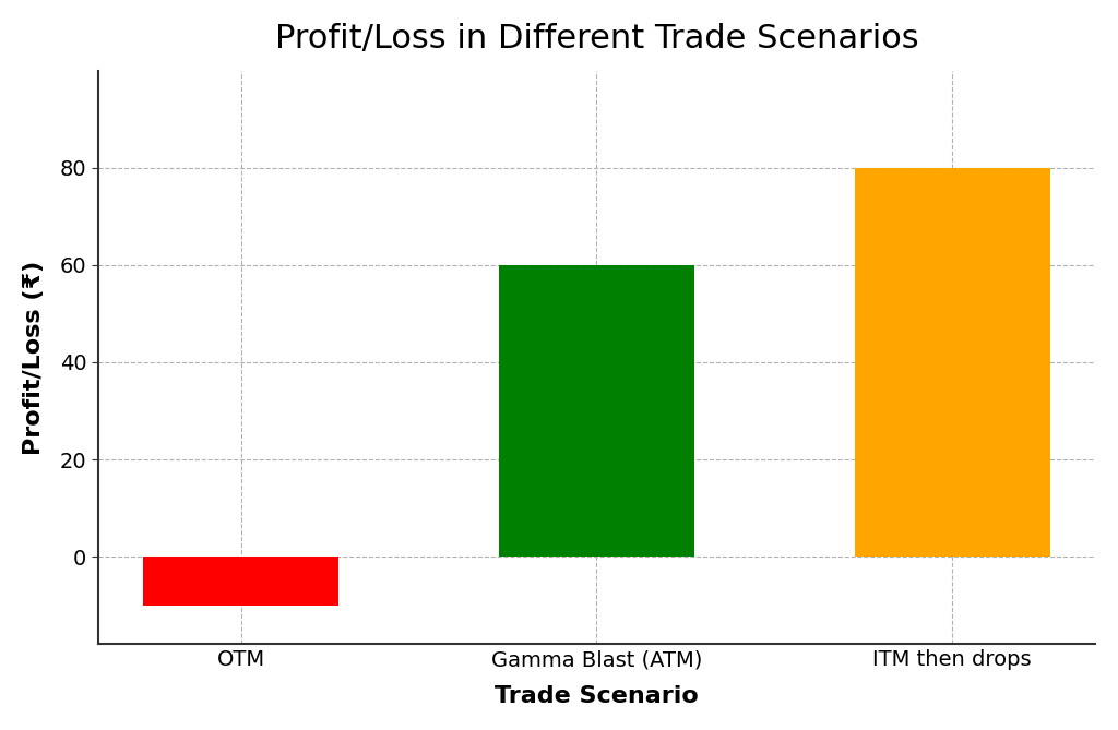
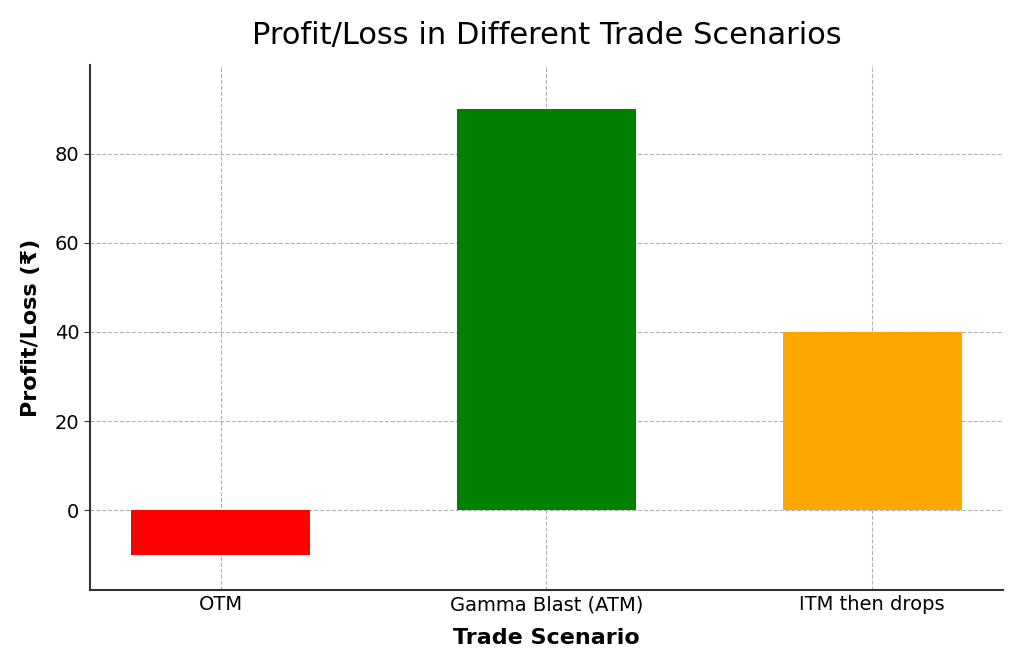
Gamma Blast (ATM): 60 -> 90
ITM then drops: 80 -> 40
